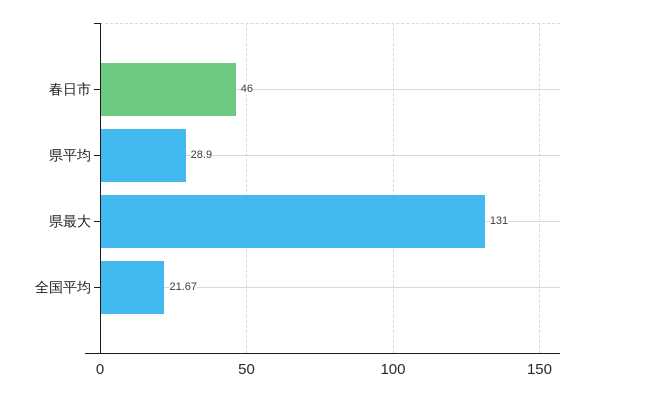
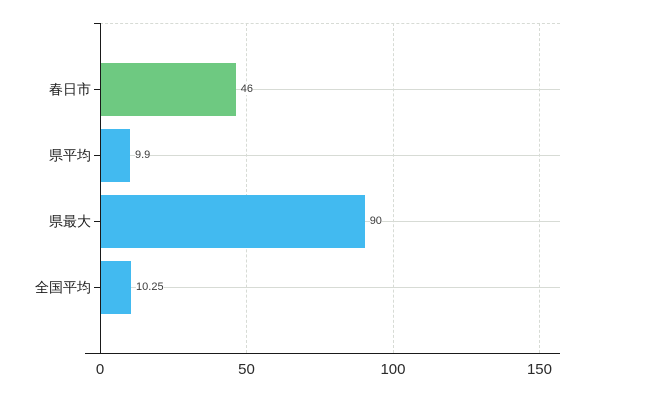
県平均: 28.9 -> 9.9
県最大: 131 -> 90
全国平均: 21.67 -> 10.25
